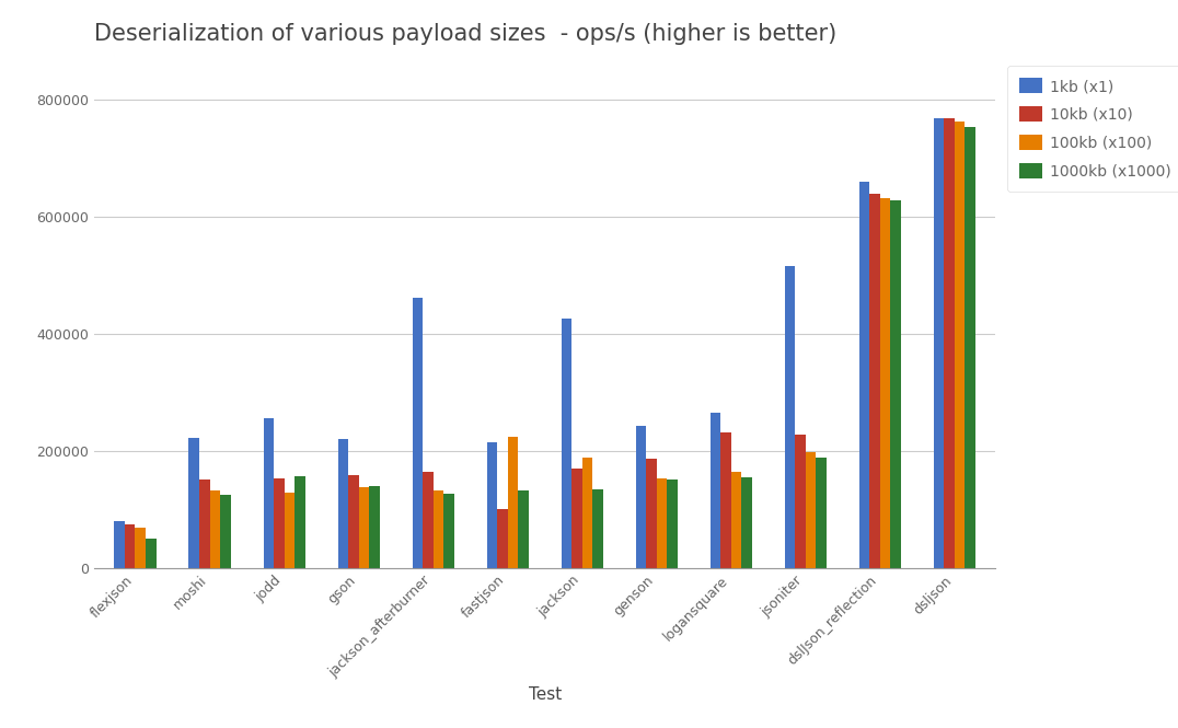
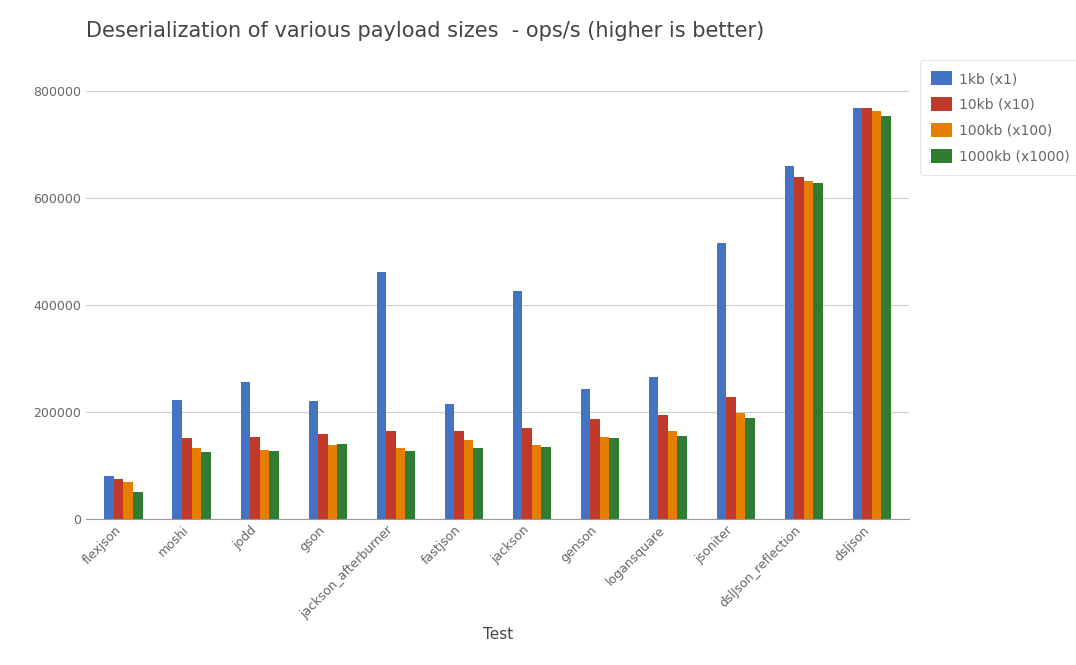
1000kb (x1000)/jodd: 156000 -> 127000
10kb (x10)/fastjson: 100000 -> 163000
100kb (x100)/fastjson: 224000 -> 148000
100kb (x100)/jackson: 188000 -> 138000
10kb (x10)/logansquare: 232000 -> 193000
